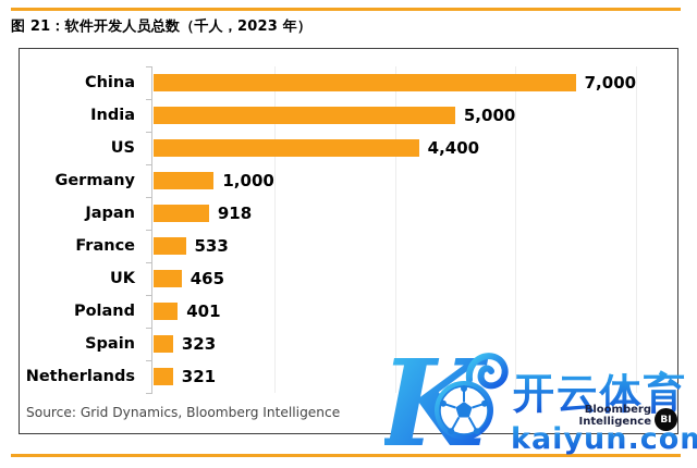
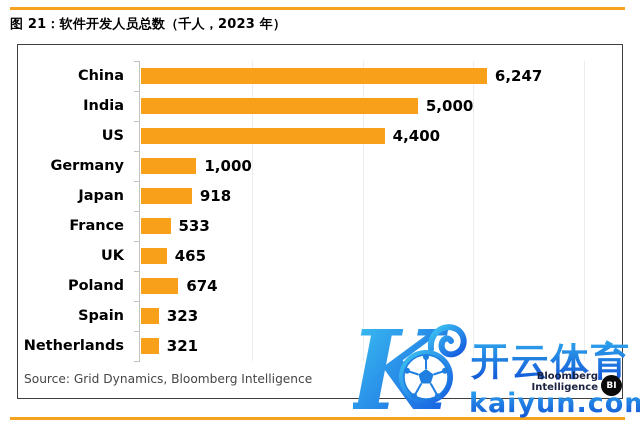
China: 7,000 -> 6,247
Poland: 401 -> 674
